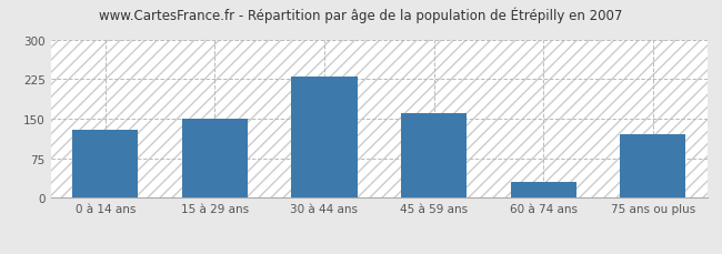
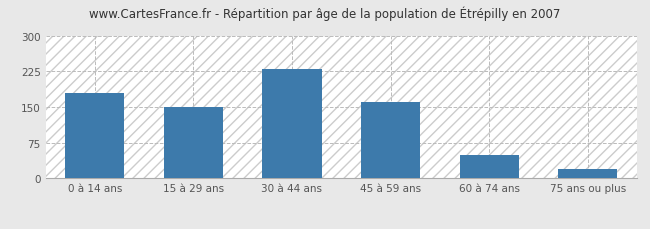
0 à 14 ans: 130 -> 180
60 à 74 ans: 30 -> 50
75 ans ou plus: 120 -> 20
